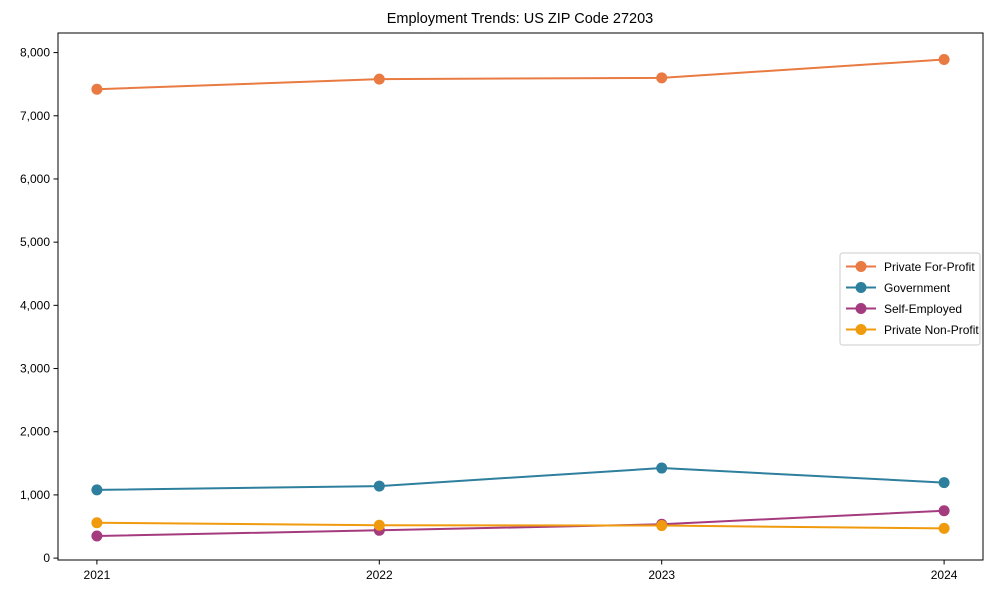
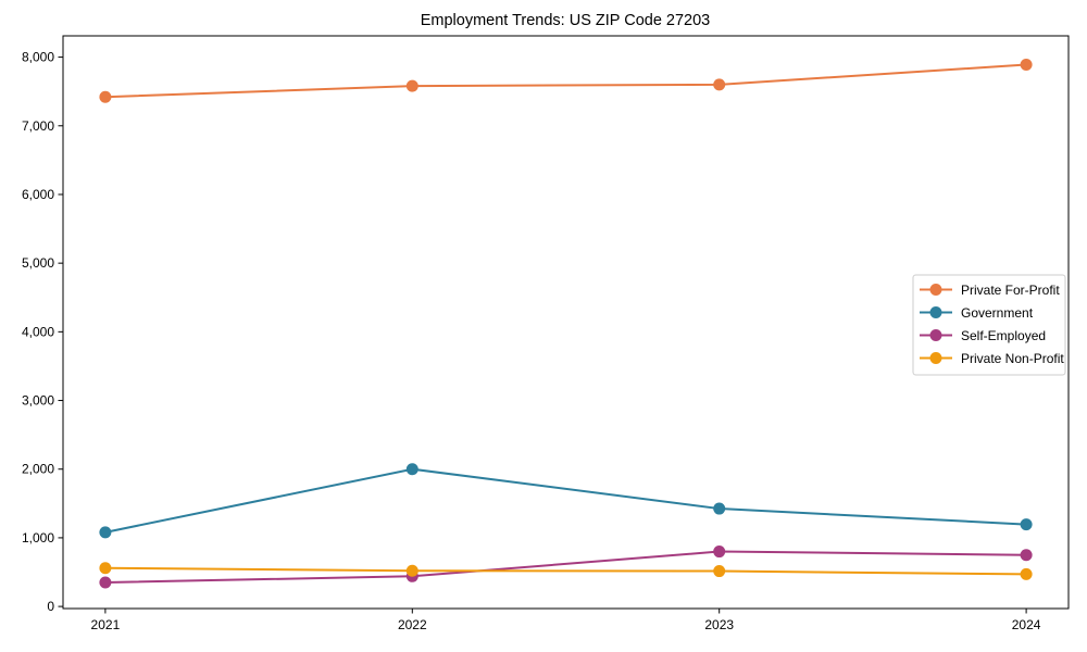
Government/2022: 1100 -> 2000
Self-Employed/2023: 500 -> 800
